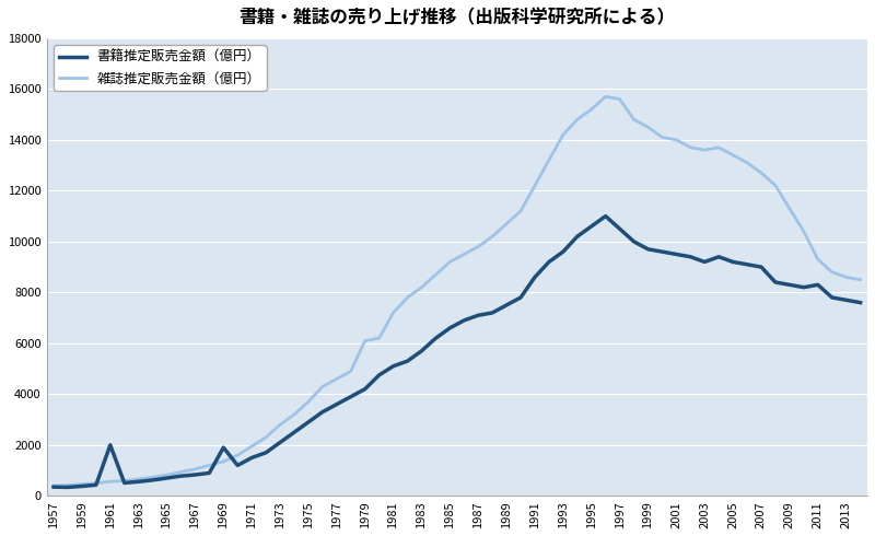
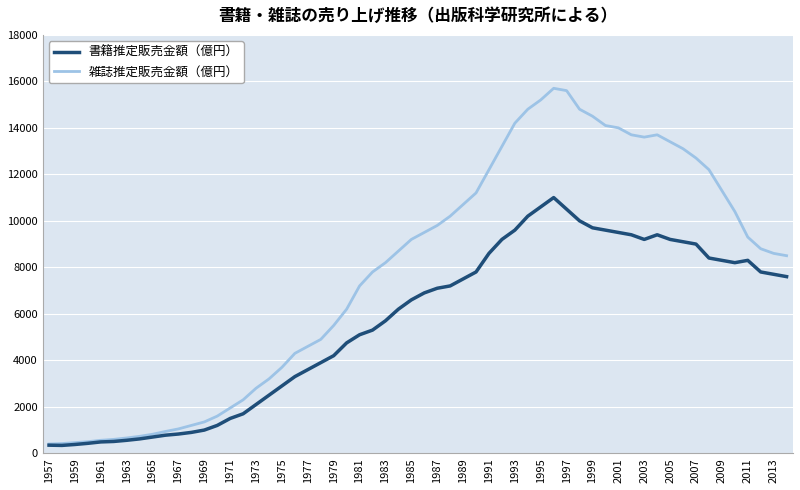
書籍推定販売金額（億円）/1961: 2000 -> 490
書籍推定販売金額（億円）/1969: 1900 -> 1000
雑誌推定販売金額（億円）/1979: 6100 -> 5500
